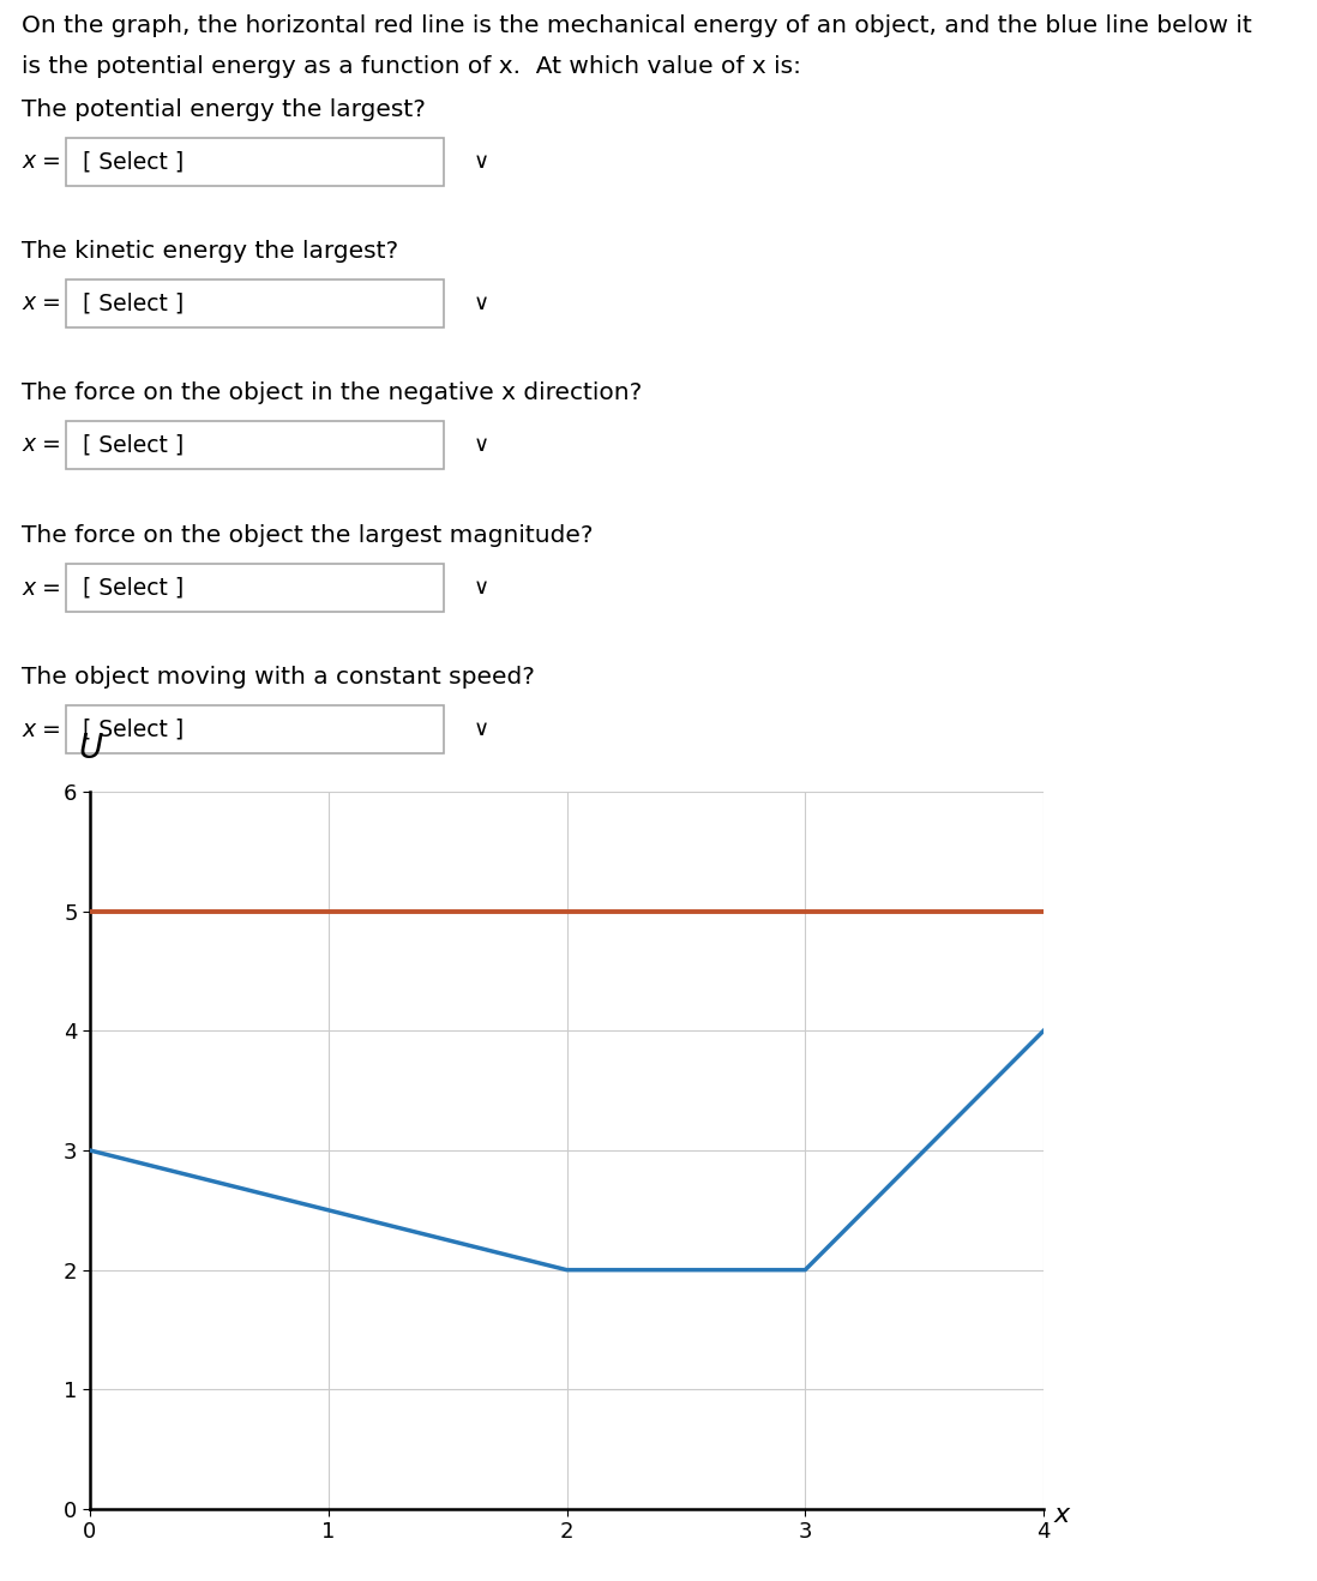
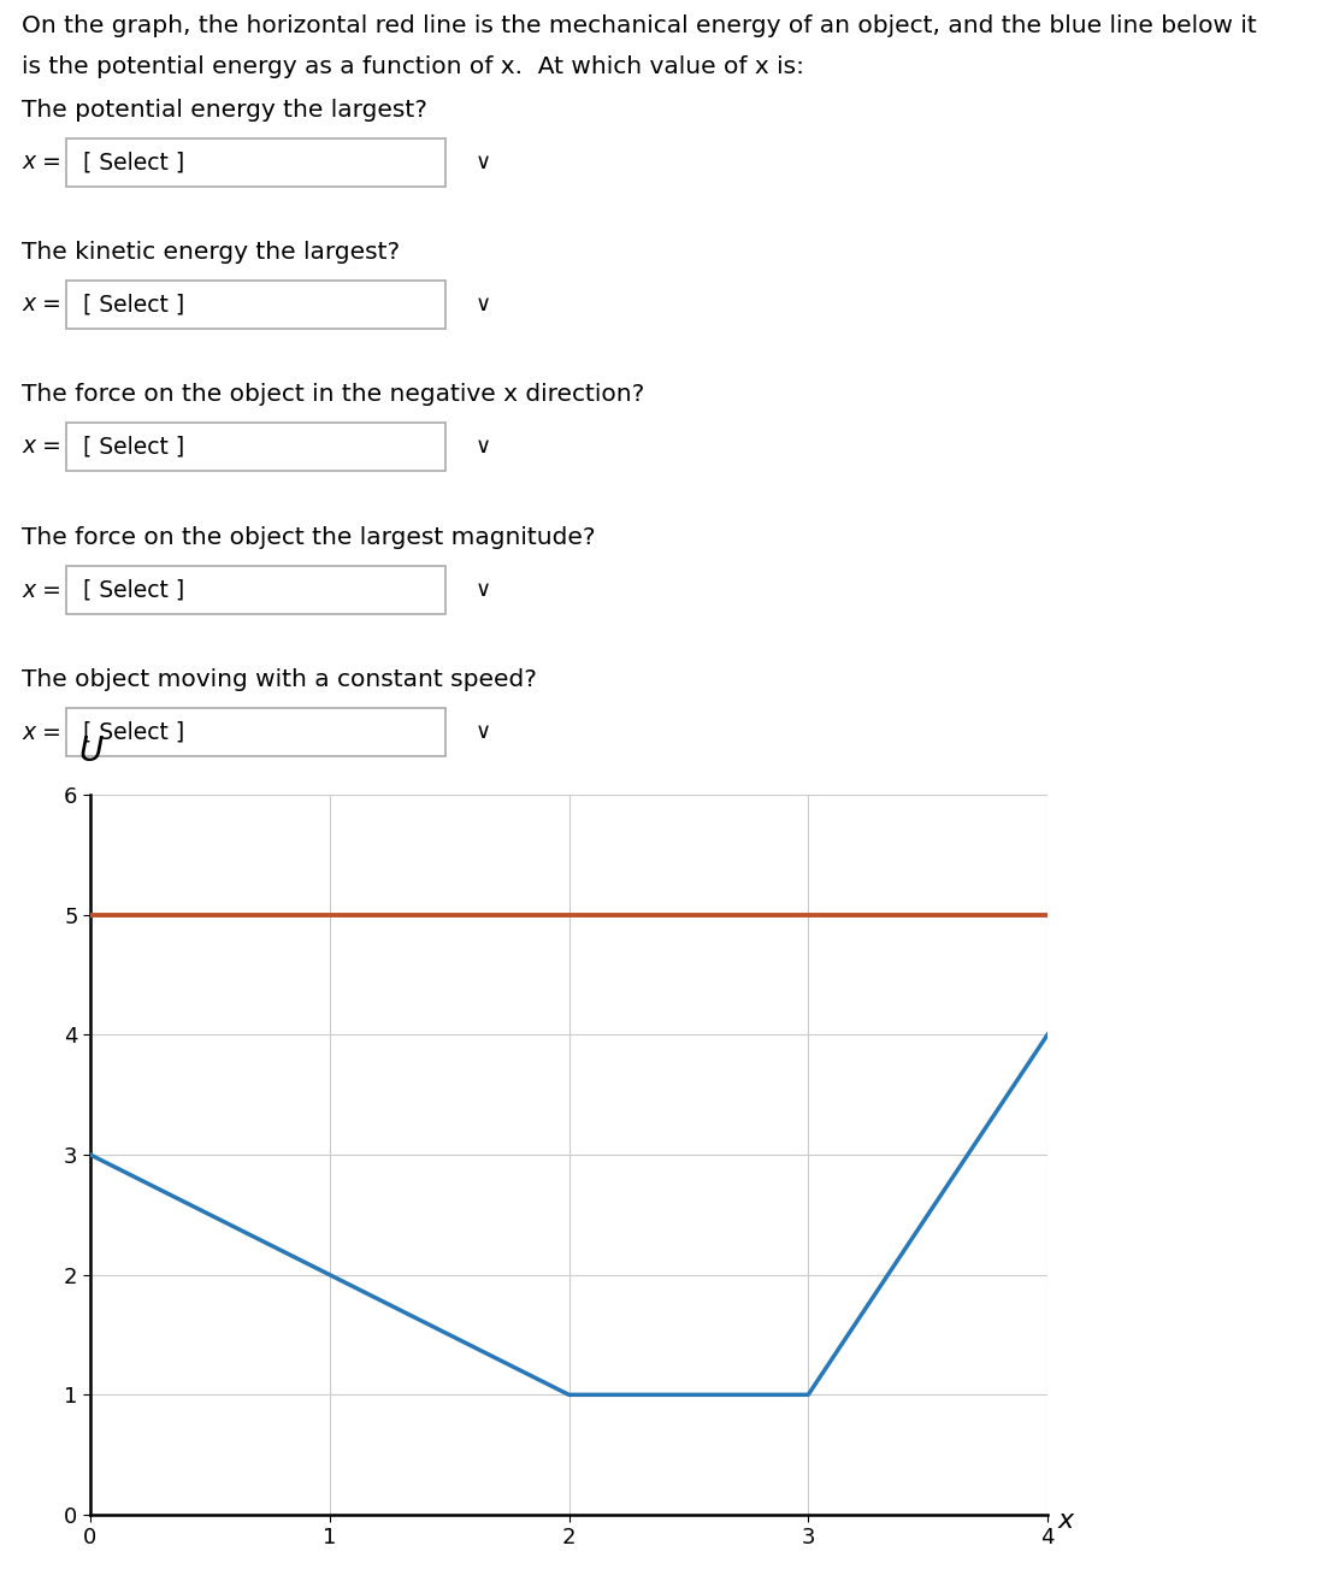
2: 2 -> 1
3: 2 -> 1
